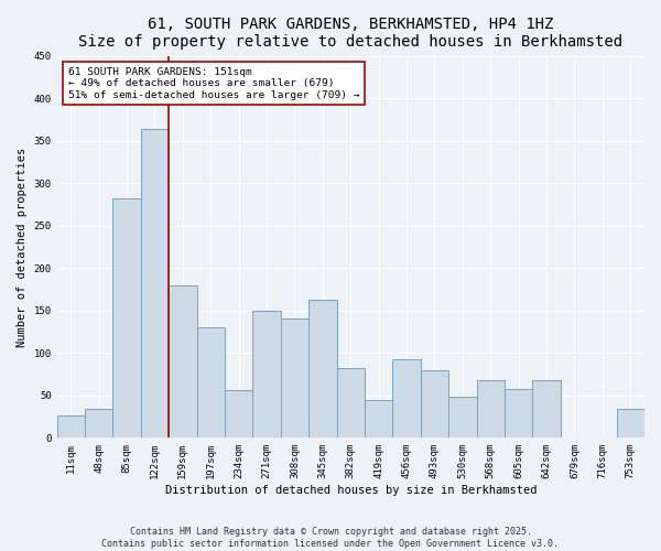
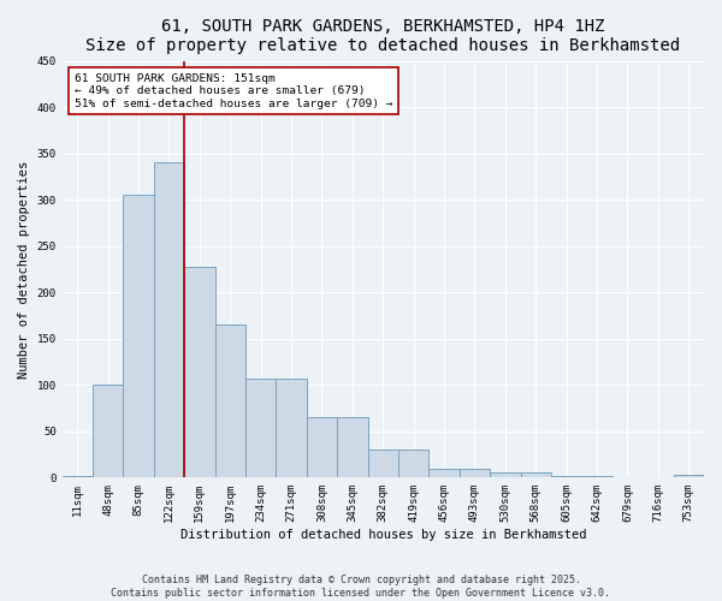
11sqm: 26 -> 2
48sqm: 34 -> 100
85sqm: 282 -> 305
122sqm: 364 -> 340
159sqm: 180 -> 228
197sqm: 130 -> 165
234sqm: 56 -> 107
271sqm: 150 -> 107
308sqm: 140 -> 65
345sqm: 162 -> 65
382sqm: 82 -> 30
419sqm: 44 -> 30
456sqm: 92 -> 10
493sqm: 80 -> 10
530sqm: 48 -> 5
568sqm: 68 -> 5
605sqm: 58 -> 2
642sqm: 68 -> 2
753sqm: 34 -> 3
